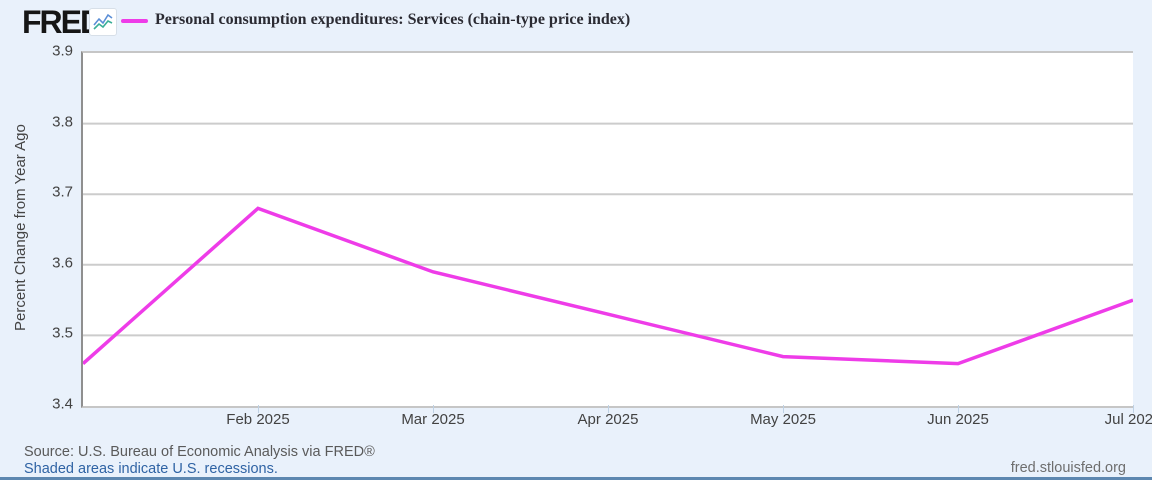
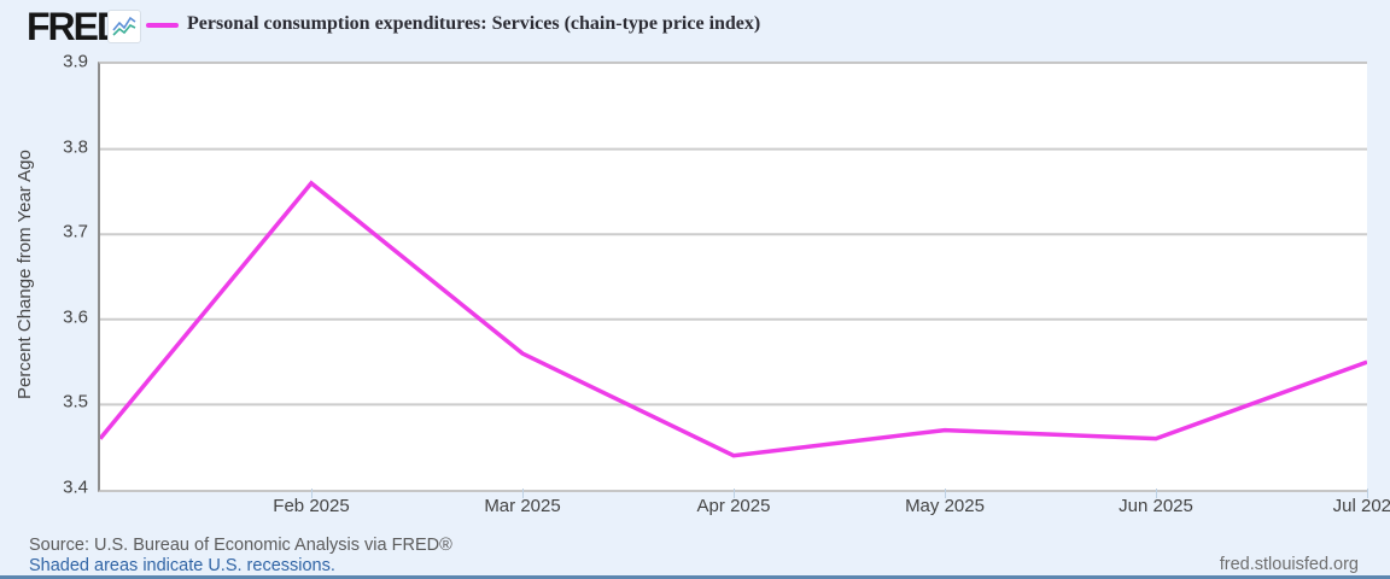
Feb 2025: 3.68 -> 3.76
Mar 2025: 3.59 -> 3.56
Apr 2025: 3.53 -> 3.44
